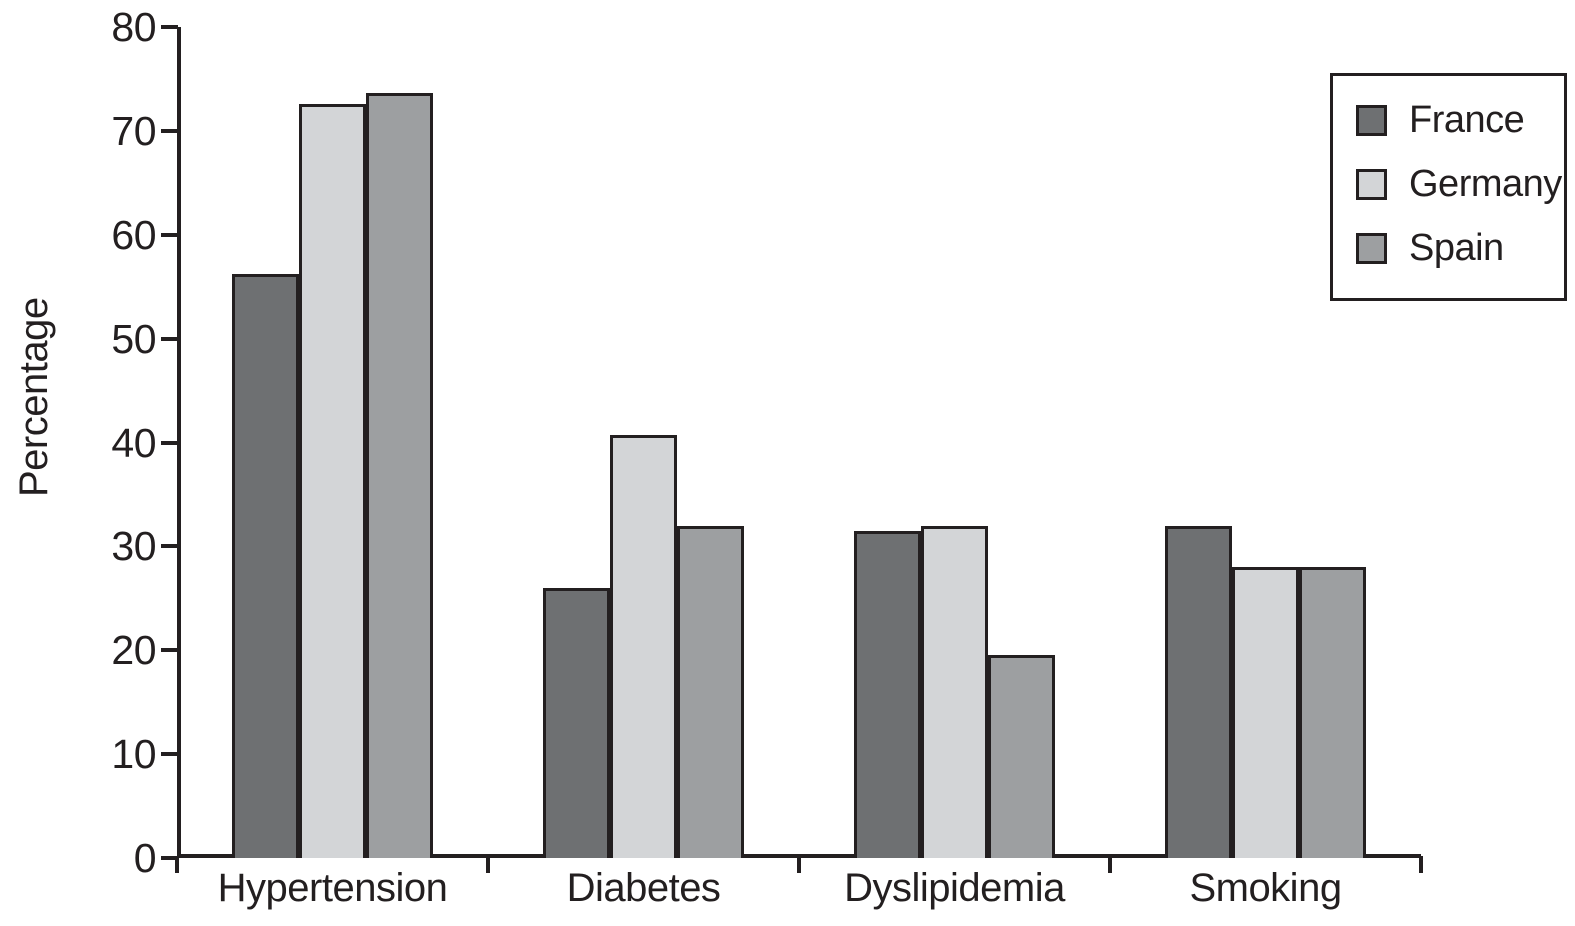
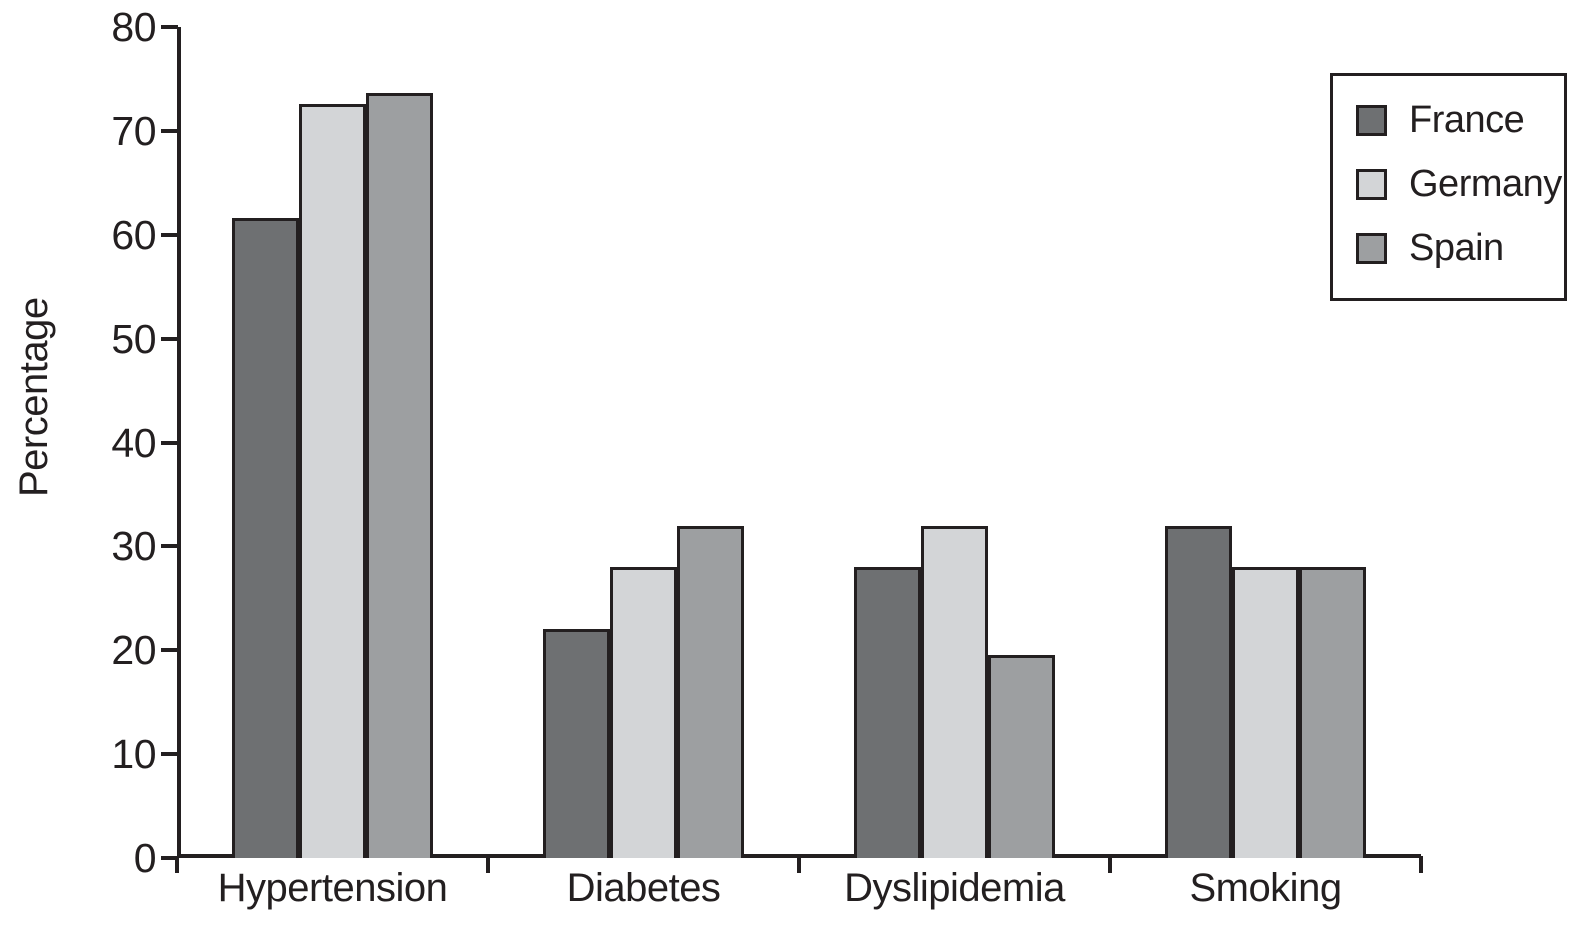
France/Hypertension: 56.2 -> 61.6
France/Diabetes: 26.0 -> 22.0
Germany/Diabetes: 40.7 -> 28.0
France/Dyslipidemia: 31.5 -> 28.0
